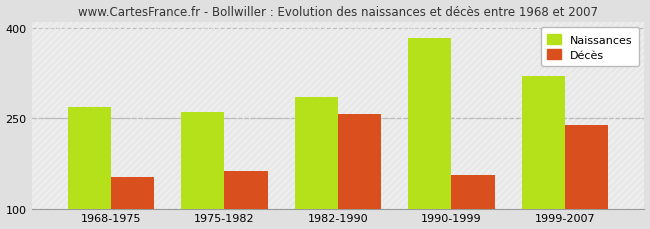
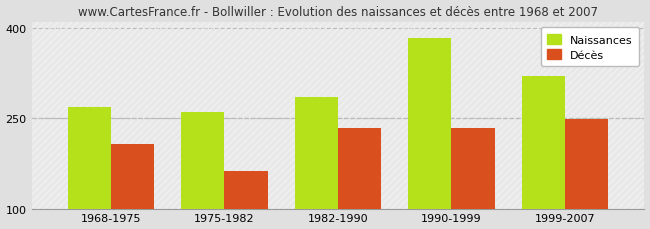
Décès/1968-1975: 152 -> 207
Décès/1982-1990: 256 -> 233
Décès/1990-1999: 156 -> 233
Décès/1999-2007: 238 -> 248
